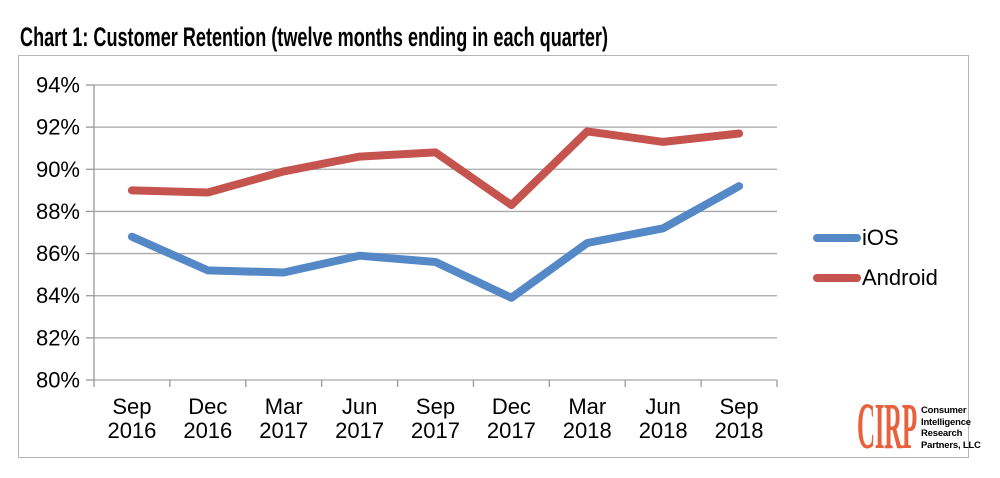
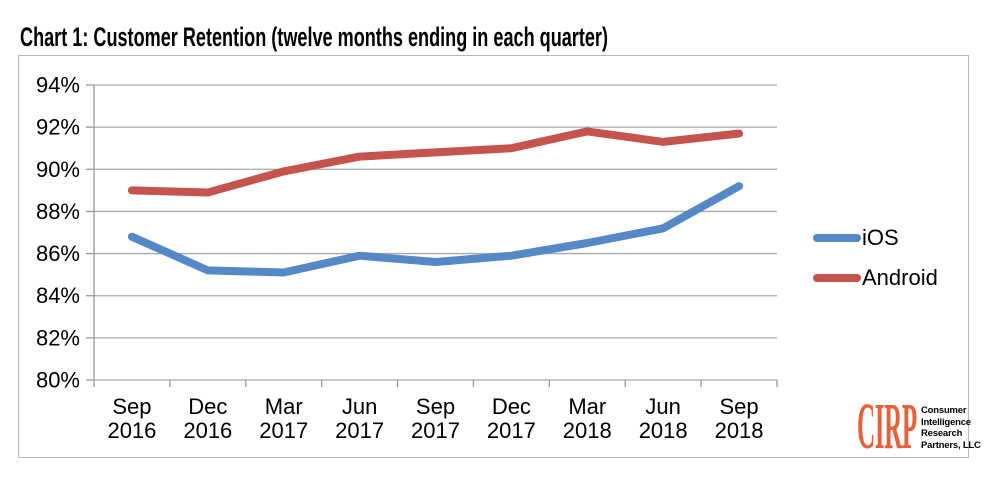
iOS/Dec 2017: 83.9% -> 85.9%
Android/Dec 2017: 88.3% -> 91.0%
